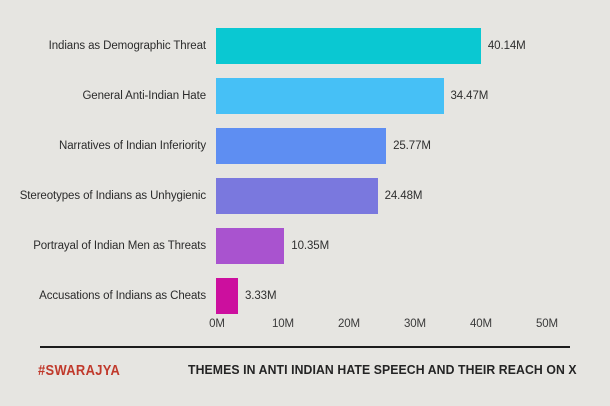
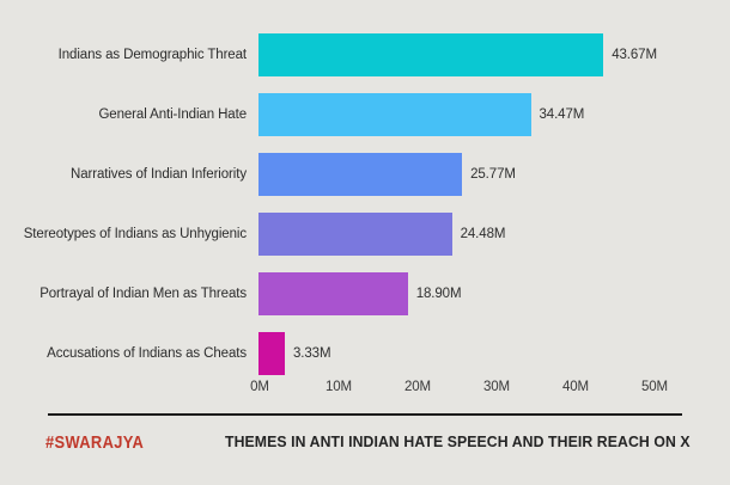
Indians as Demographic Threat: 40.14M -> 43.67M
Portrayal of Indian Men as Threats: 10.35M -> 18.90M
